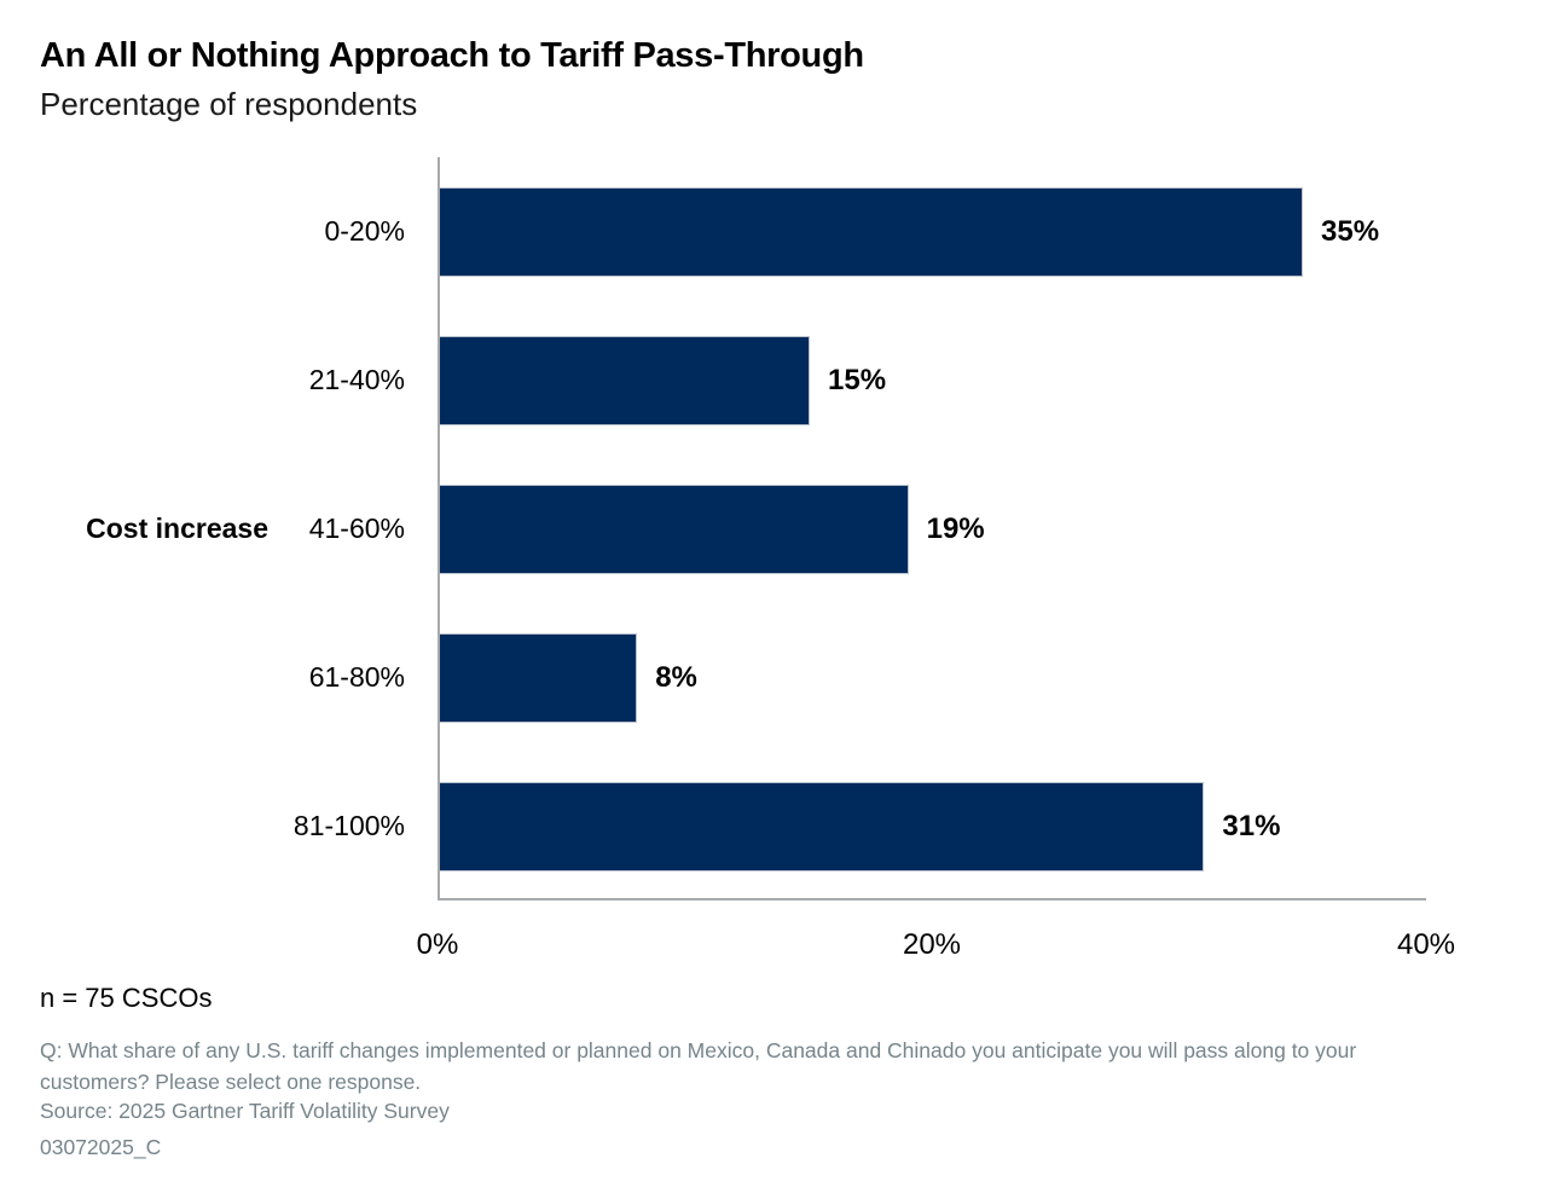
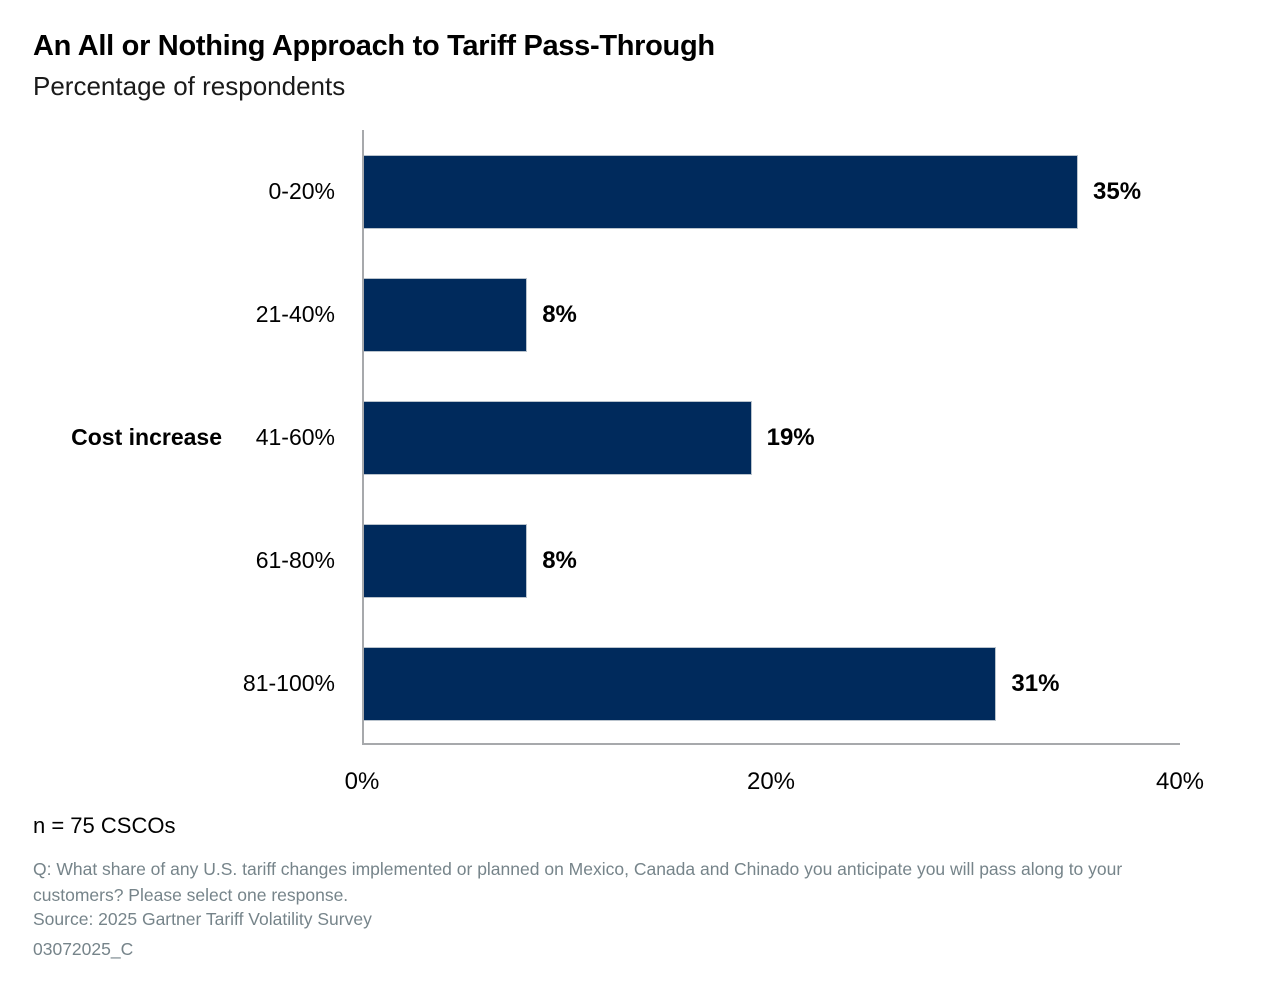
21-40%: 15% -> 8%
